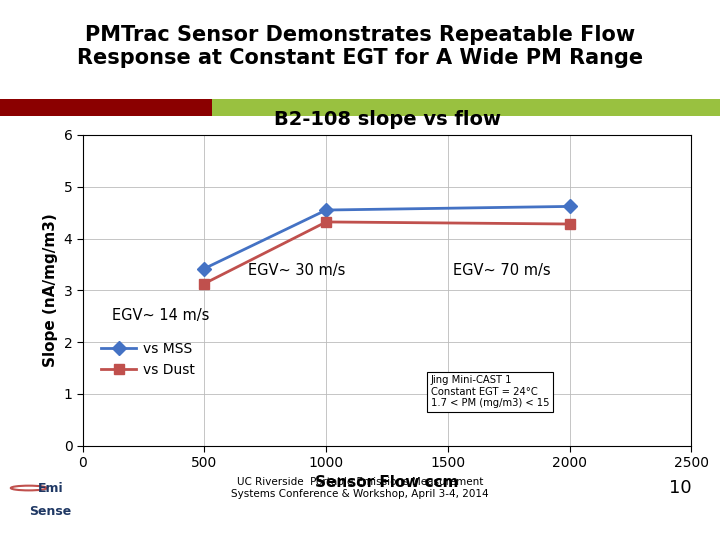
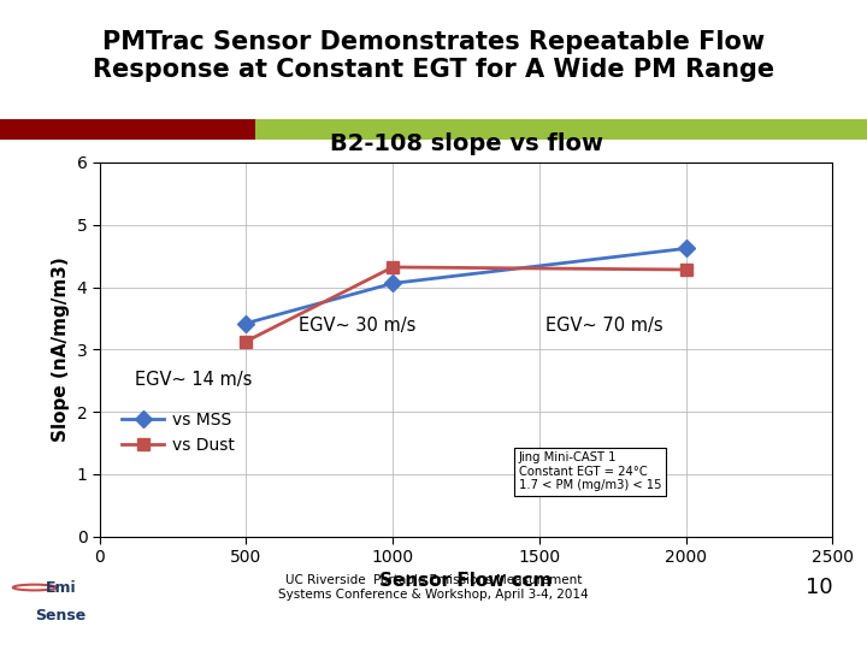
vs MSS/1000: 4.55 -> 4.06
